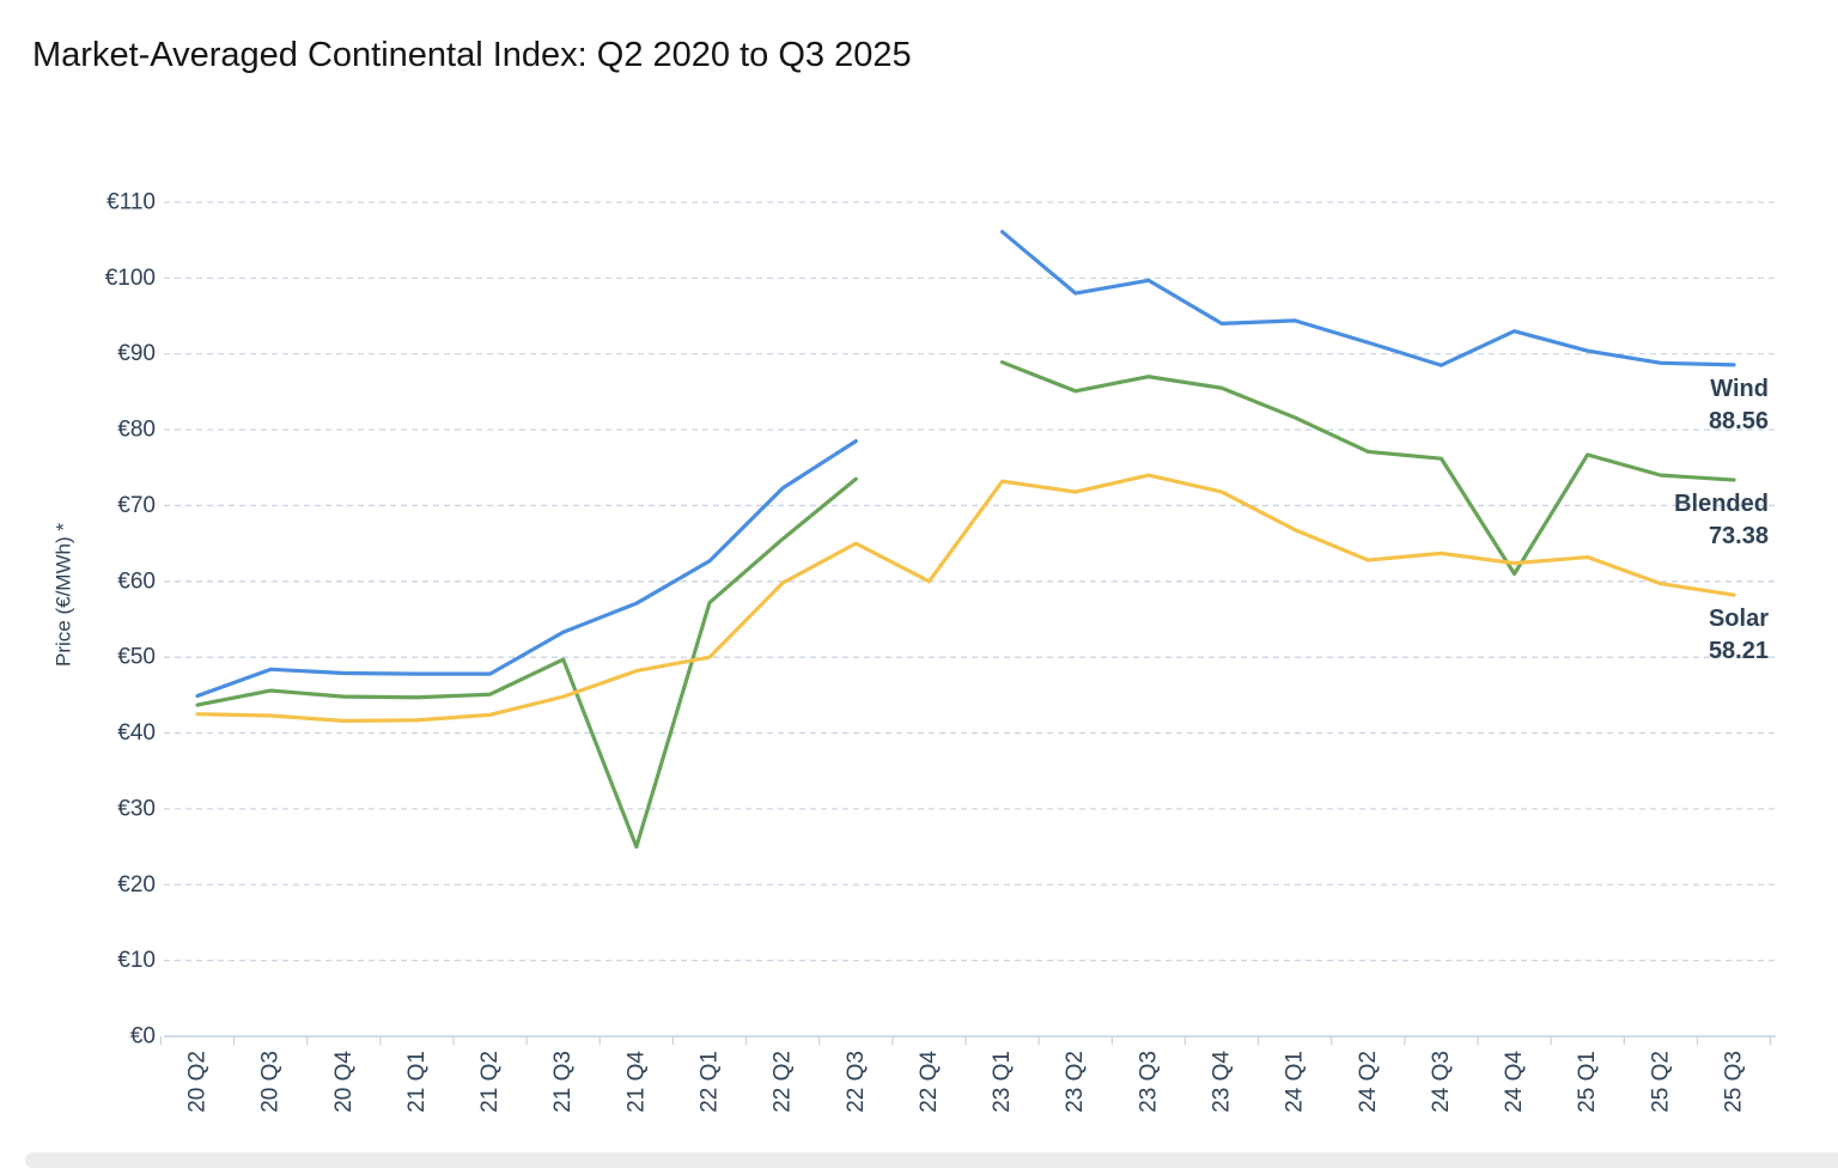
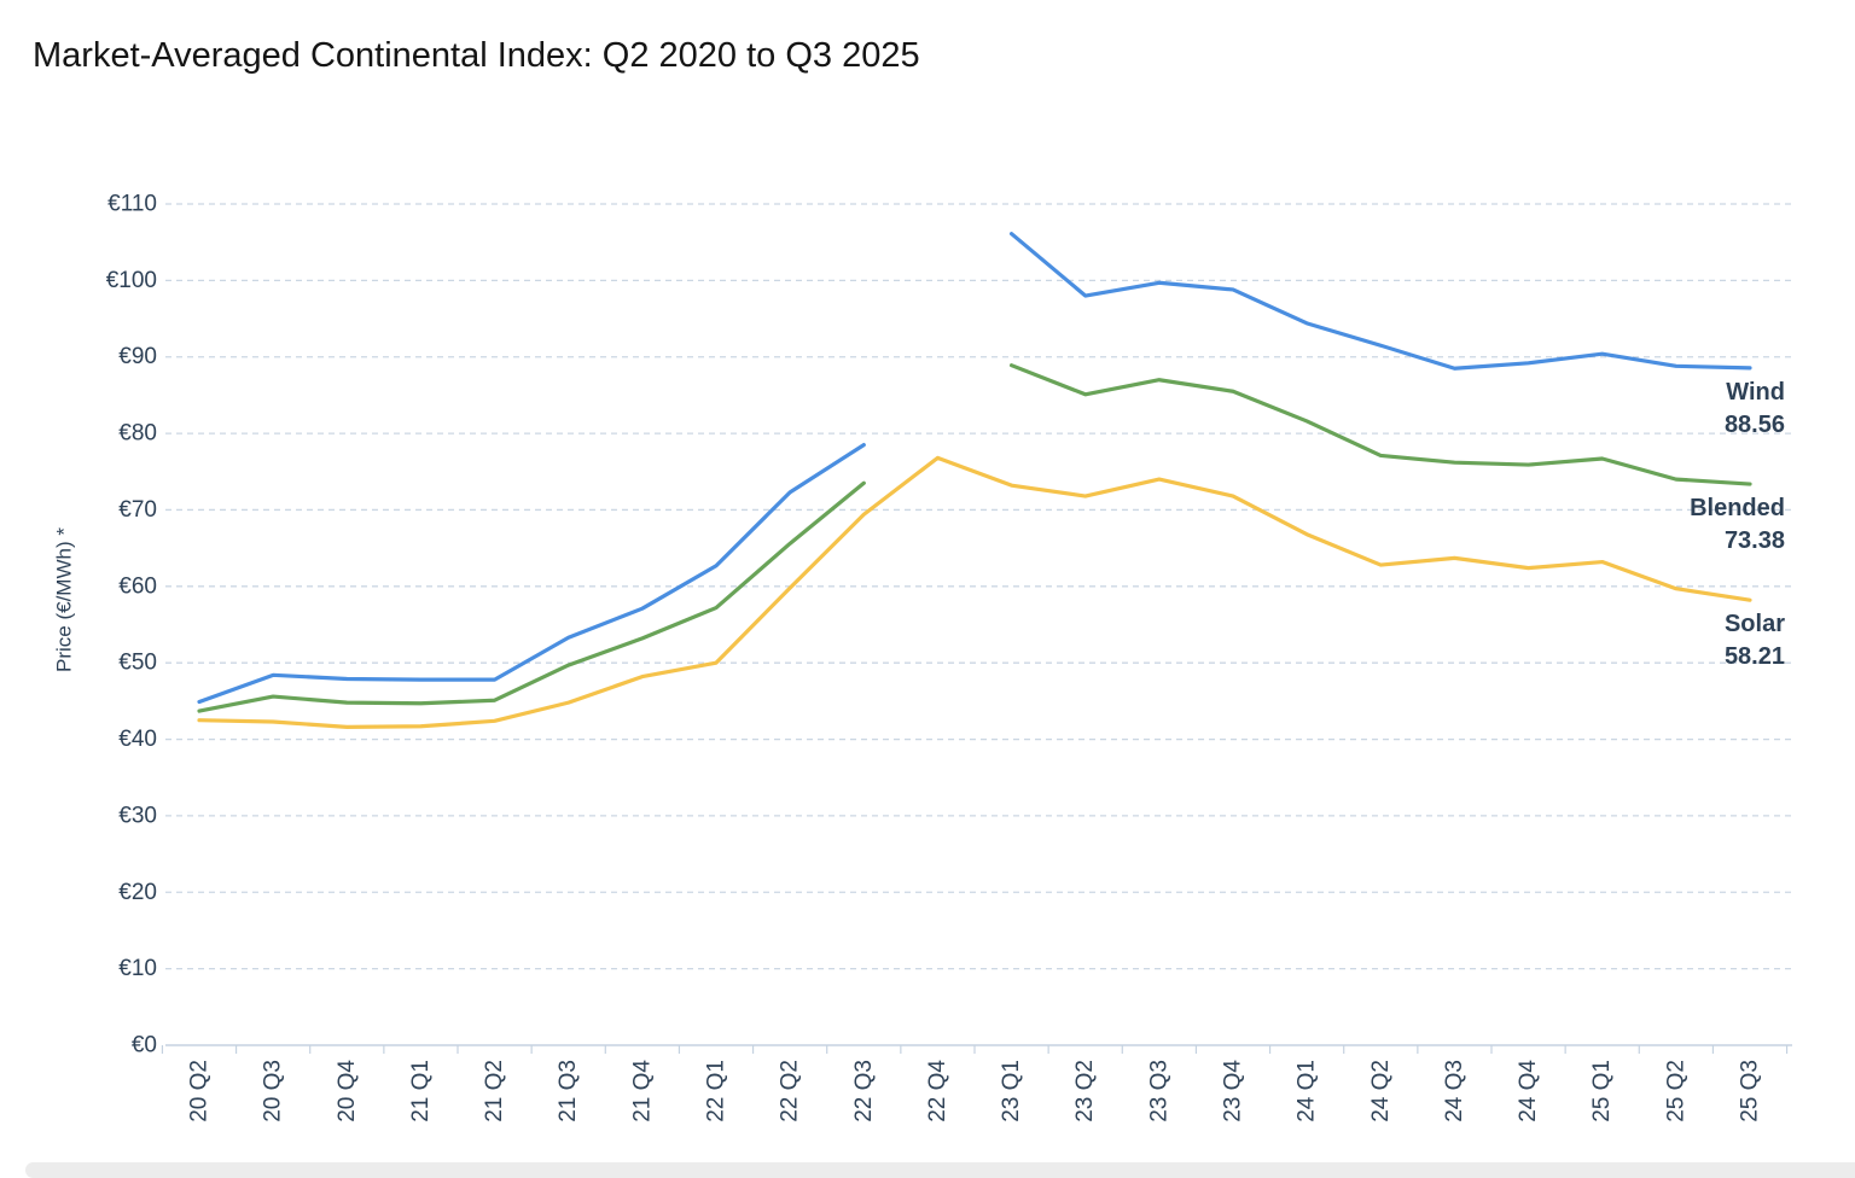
Blended/21 Q4: €25 -> €53
Solar/22 Q3: €65 -> €69
Solar/22 Q4: €60 -> €77
Wind/23 Q4: €94 -> €99
Wind/24 Q4: €93 -> €89
Blended/24 Q4: €61 -> €76
